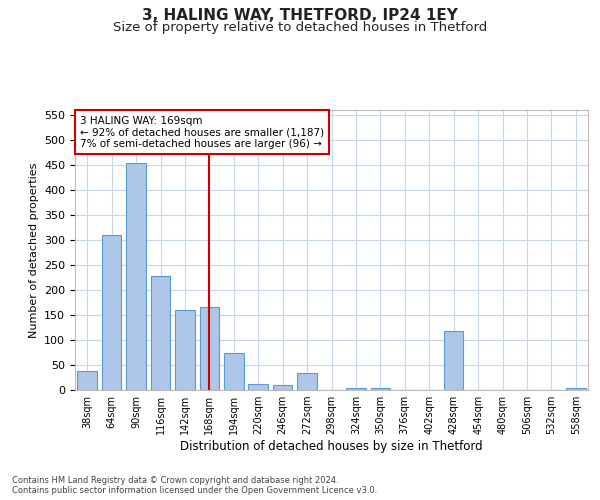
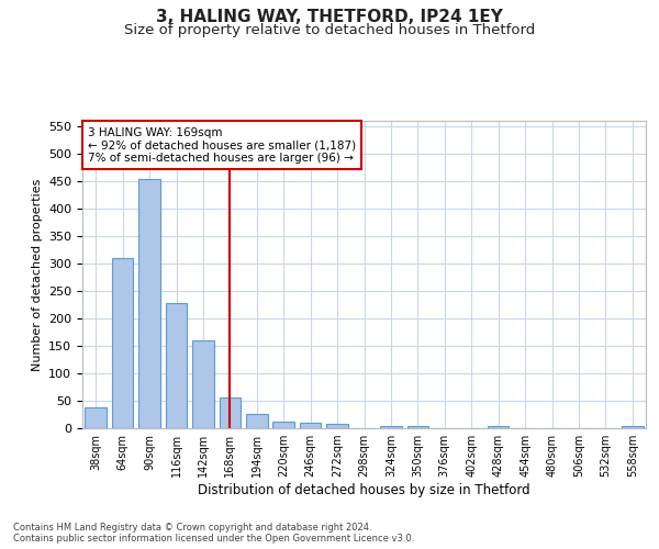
168sqm: 166 -> 57
194sqm: 74 -> 26
272sqm: 34 -> 8
428sqm: 118 -> 4
